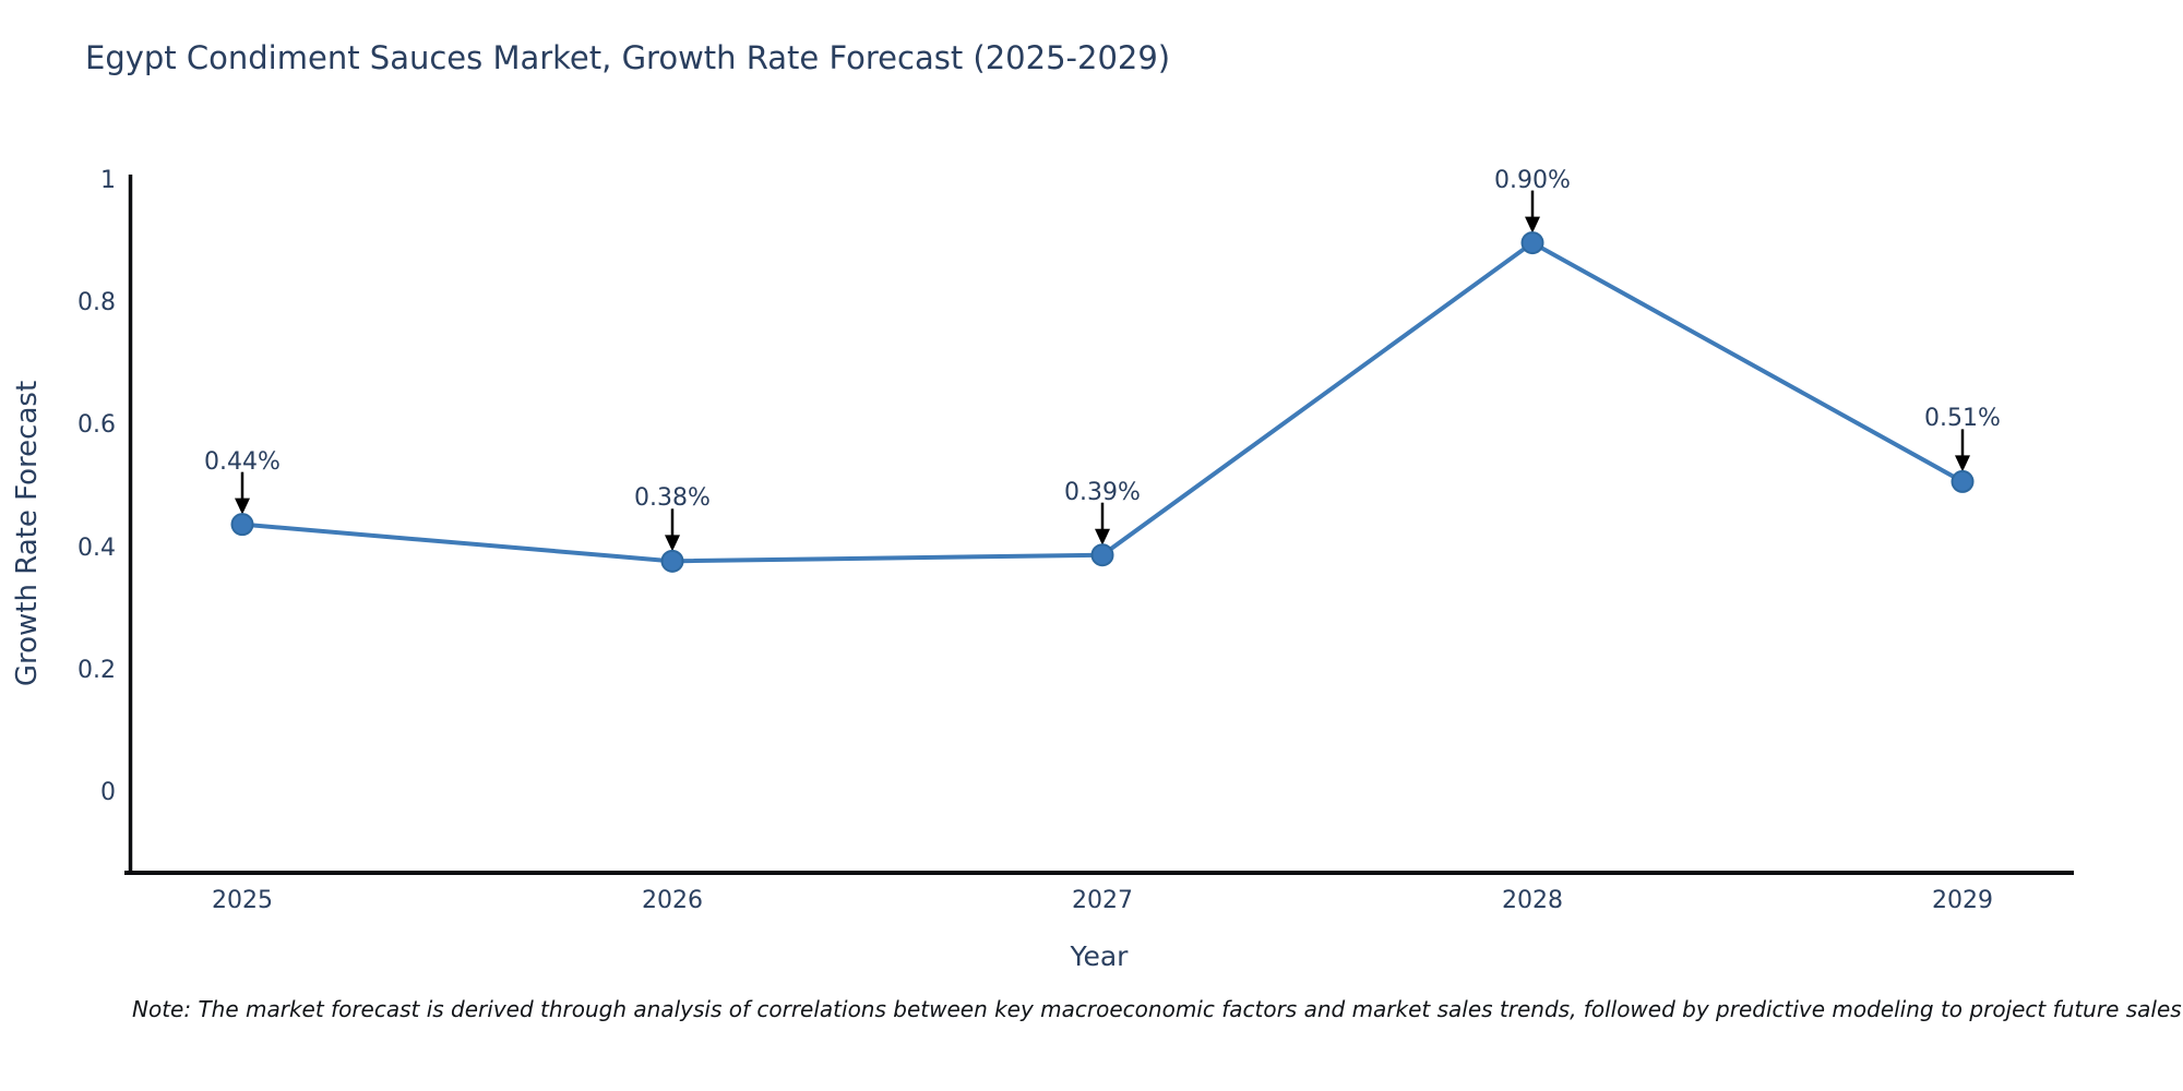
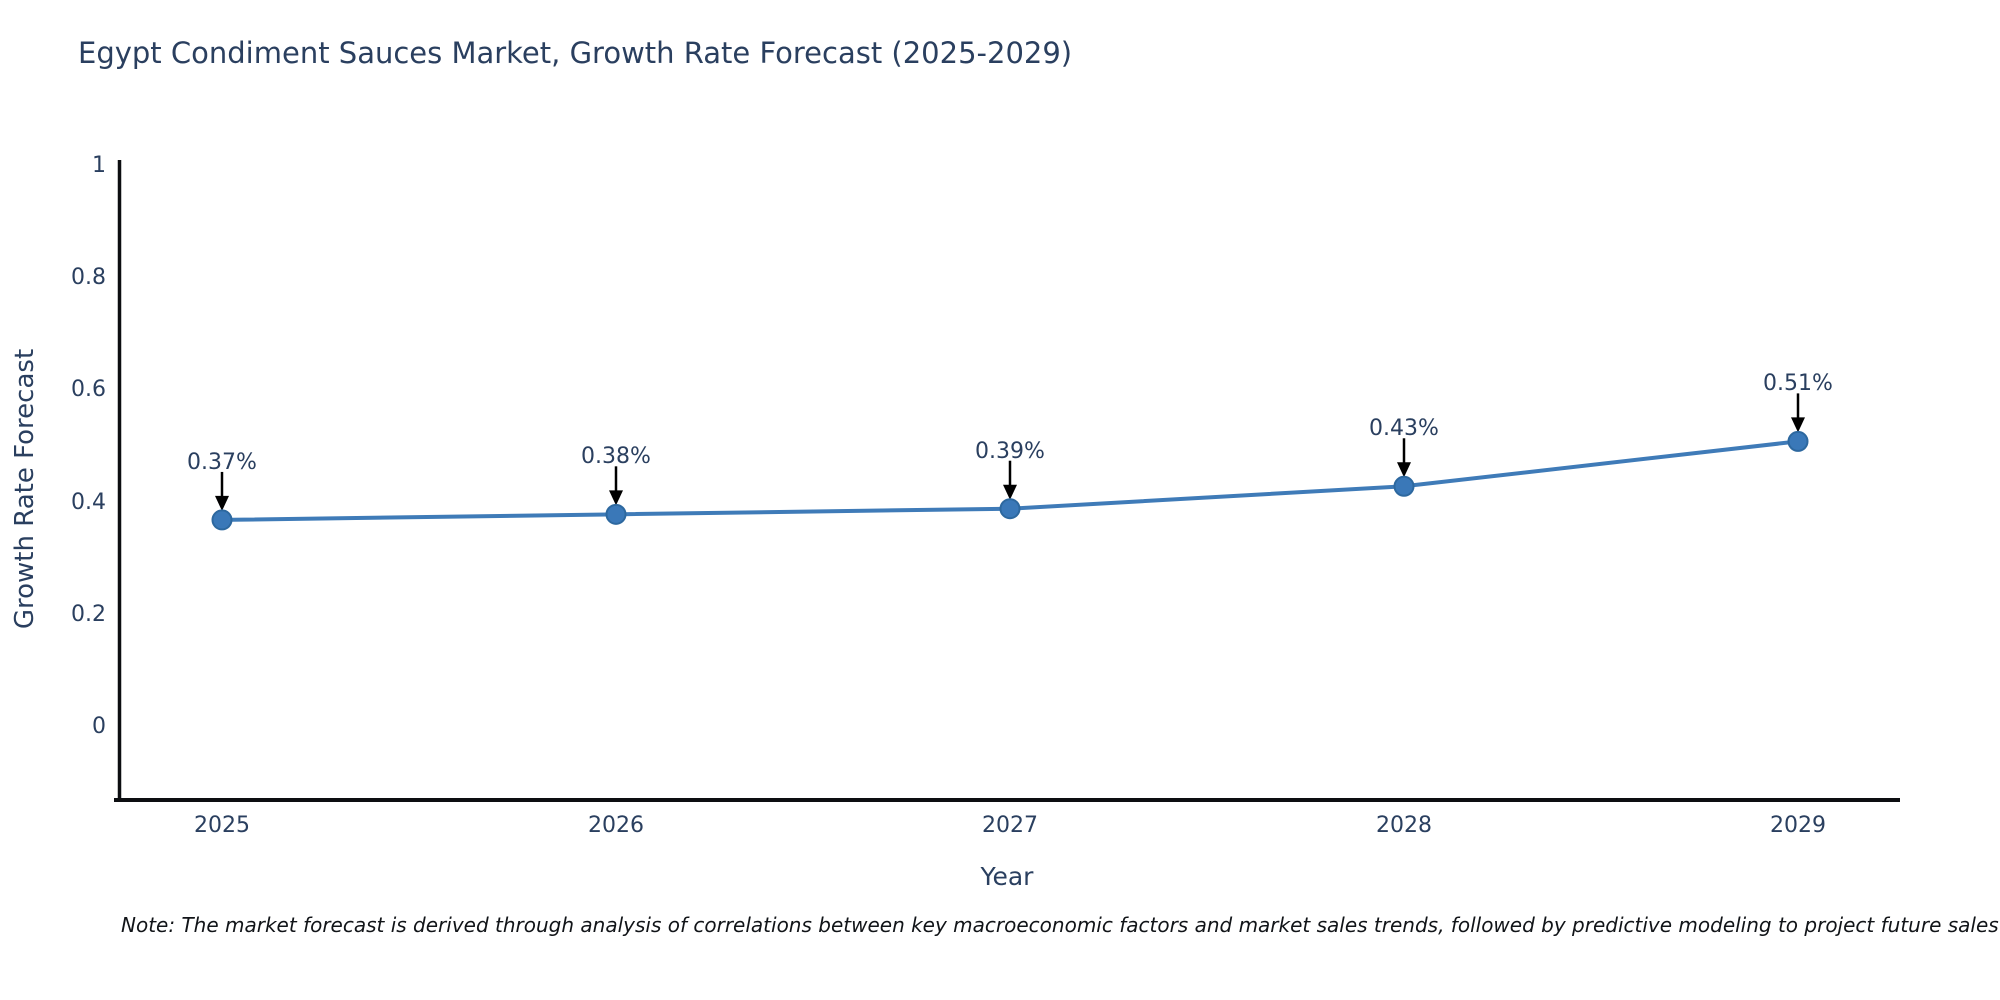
2025: 0.44% -> 0.37%
2028: 0.90% -> 0.43%
